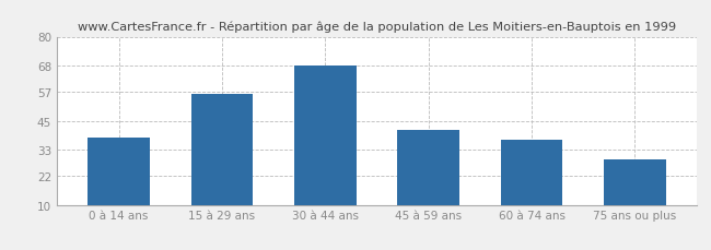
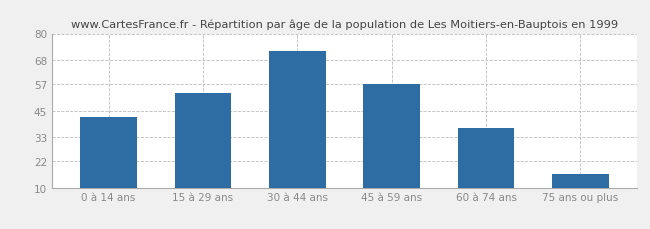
0 à 14 ans: 38 -> 42
15 à 29 ans: 56 -> 53
30 à 44 ans: 68 -> 72
45 à 59 ans: 41 -> 57
75 ans ou plus: 29 -> 16
